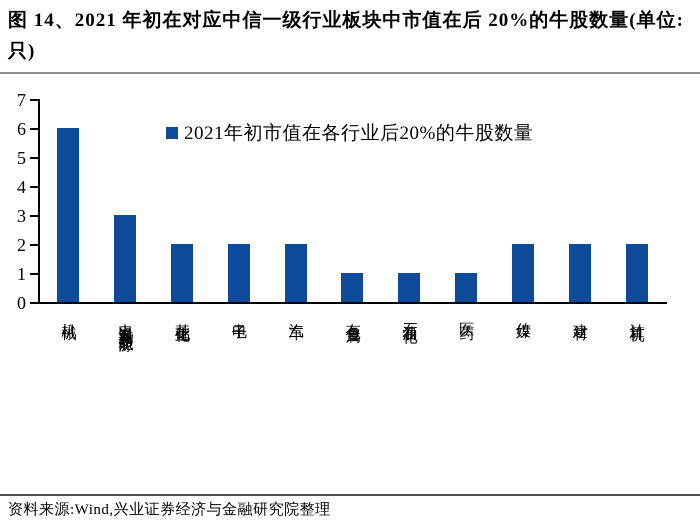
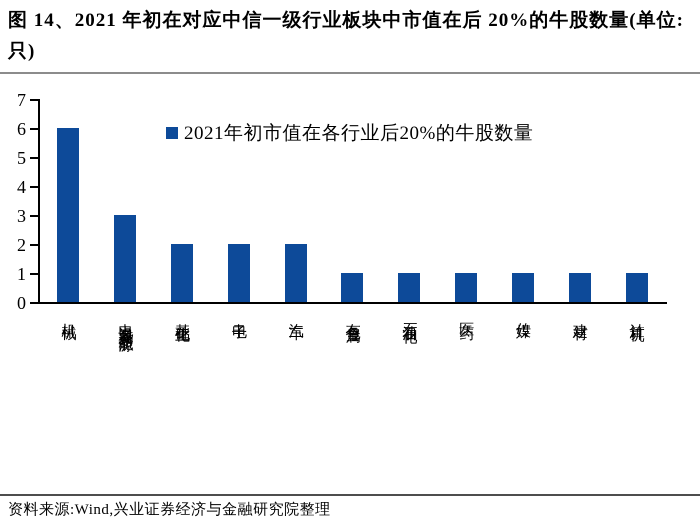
传媒: 2 -> 1
建材: 2 -> 1
计算机: 2 -> 1
